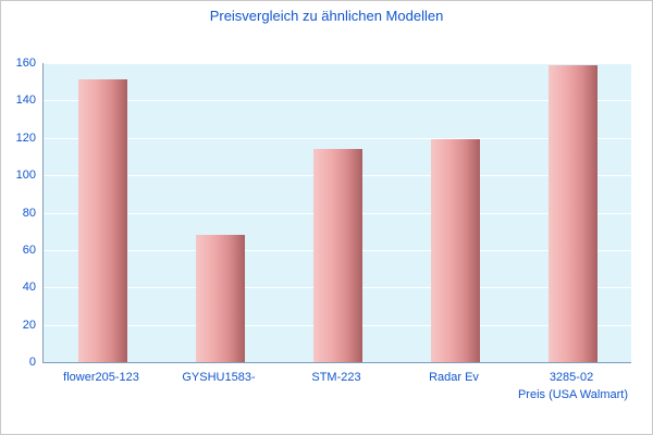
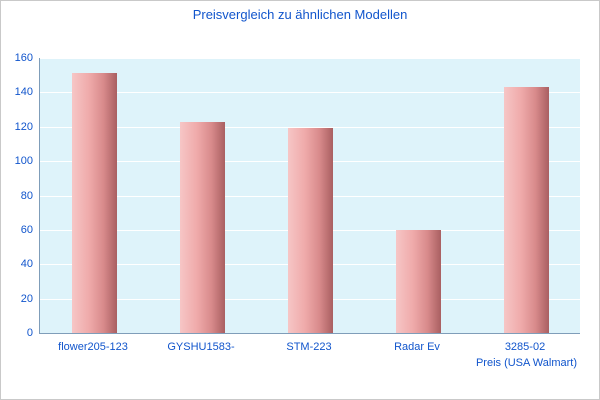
GYSHU1583-: 68 -> 123
STM-223: 114 -> 119
Radar Ev: 119 -> 60
3285-02: 159 -> 143
